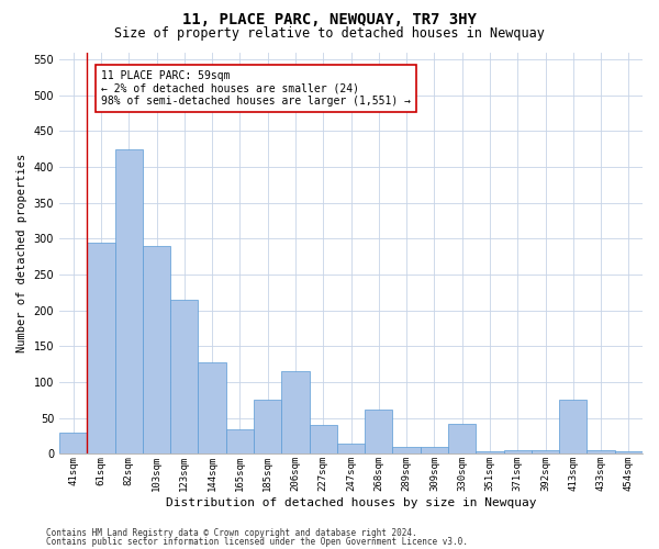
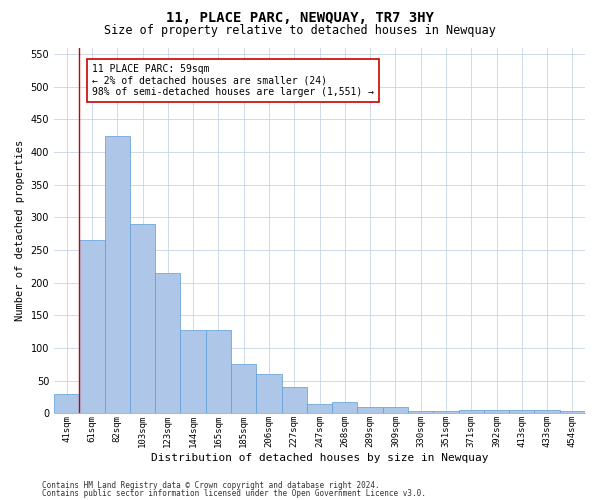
61sqm: 294 -> 265
165sqm: 34 -> 128
206sqm: 116 -> 60
268sqm: 62 -> 17
330sqm: 42 -> 4
413sqm: 76 -> 5
